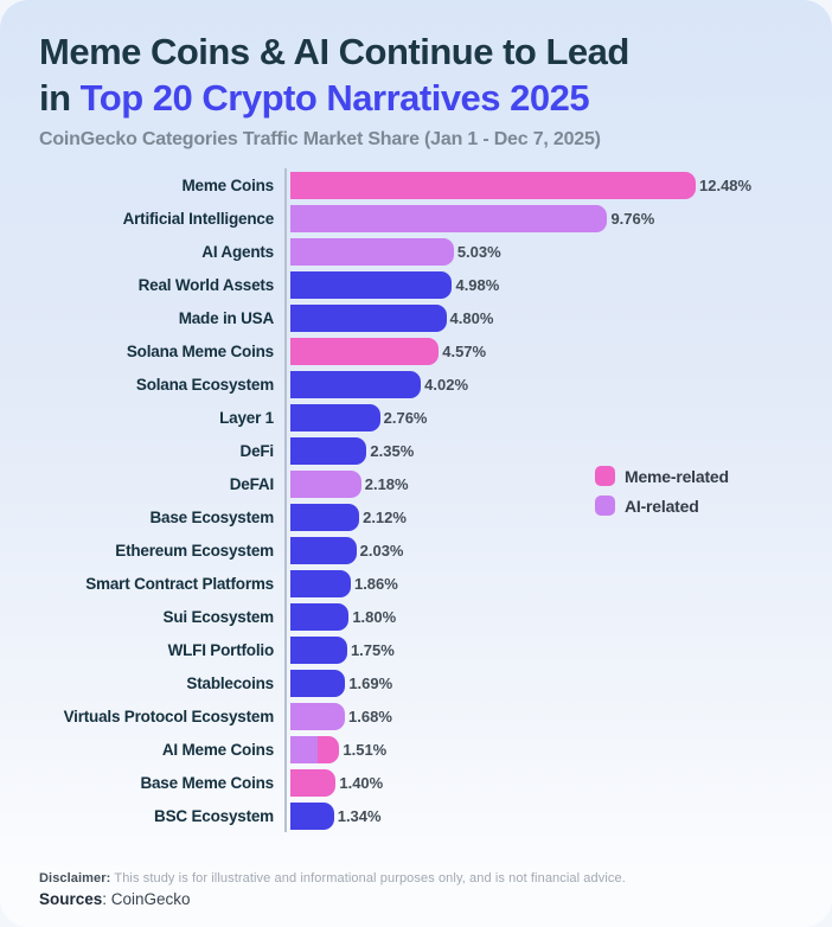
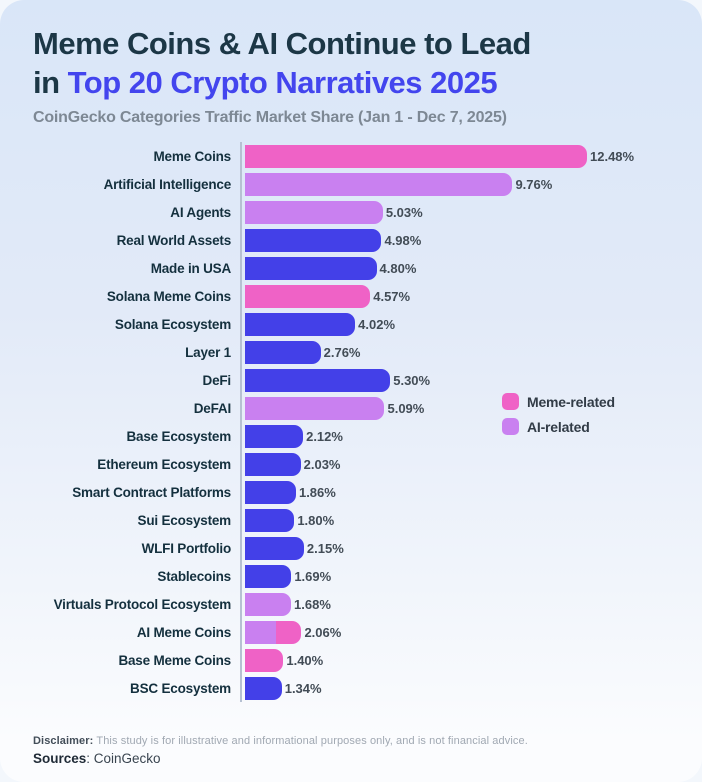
DeFi: 2.35% -> 5.30%
DeFAI: 2.18% -> 5.09%
WLFI Portfolio: 1.75% -> 2.15%
AI Meme Coins: 1.51% -> 2.06%
